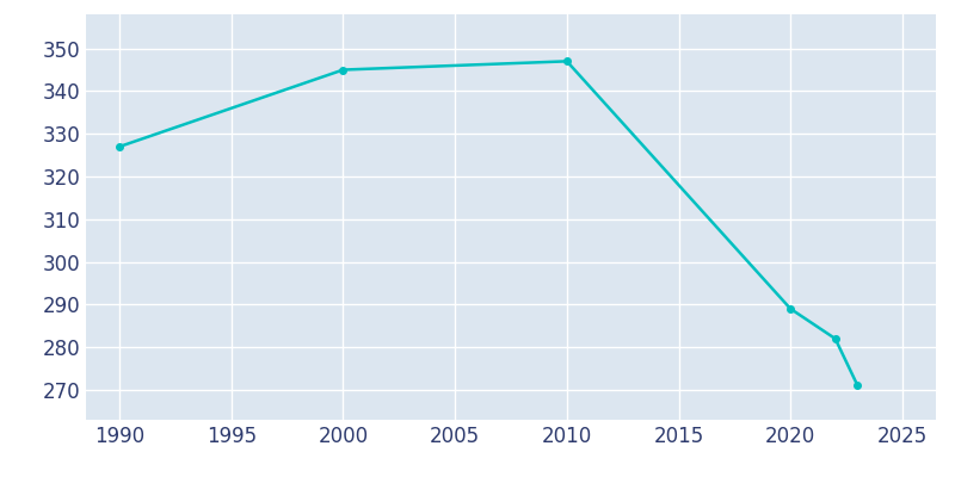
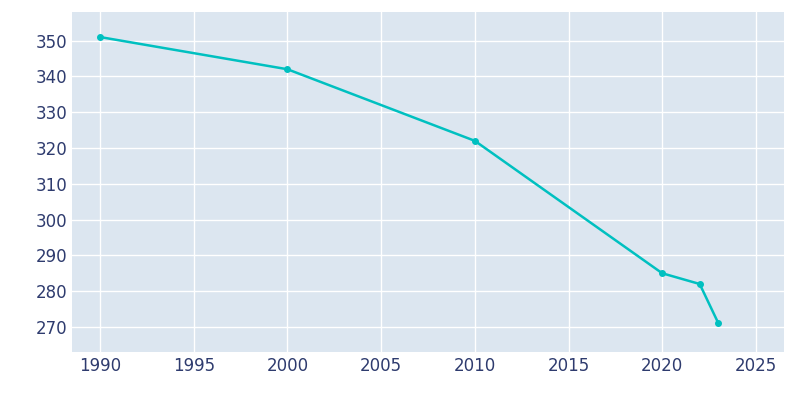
1990: 327 -> 351
2000: 345 -> 342
2010: 347 -> 322
2020: 289 -> 285
